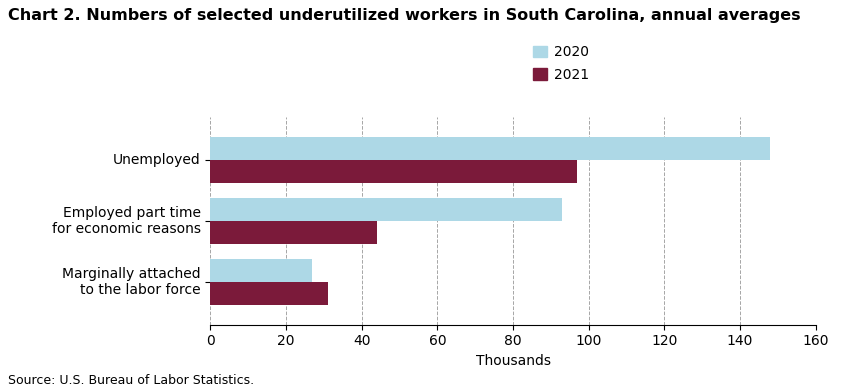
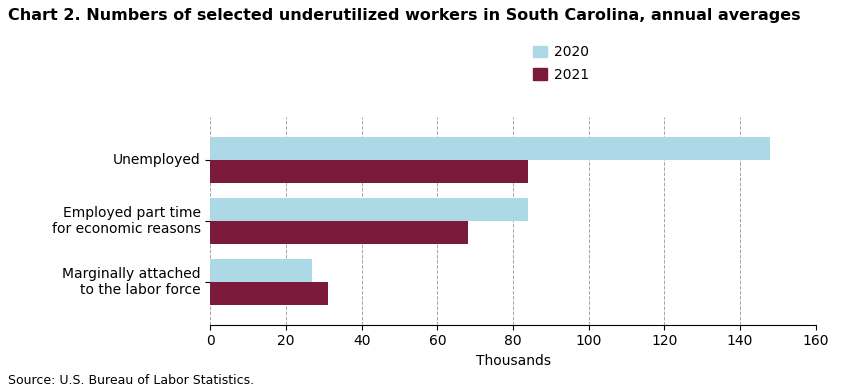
2021/Unemployed: 97 -> 84
2020/Employed part time for economic reasons: 93 -> 84
2021/Employed part time for economic reasons: 44 -> 68
